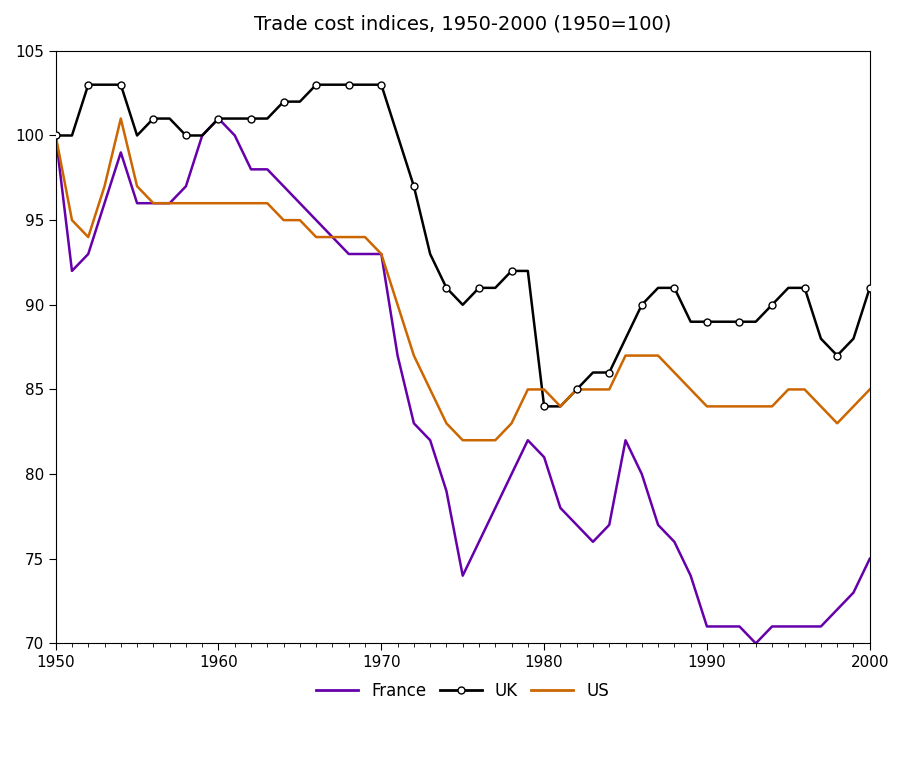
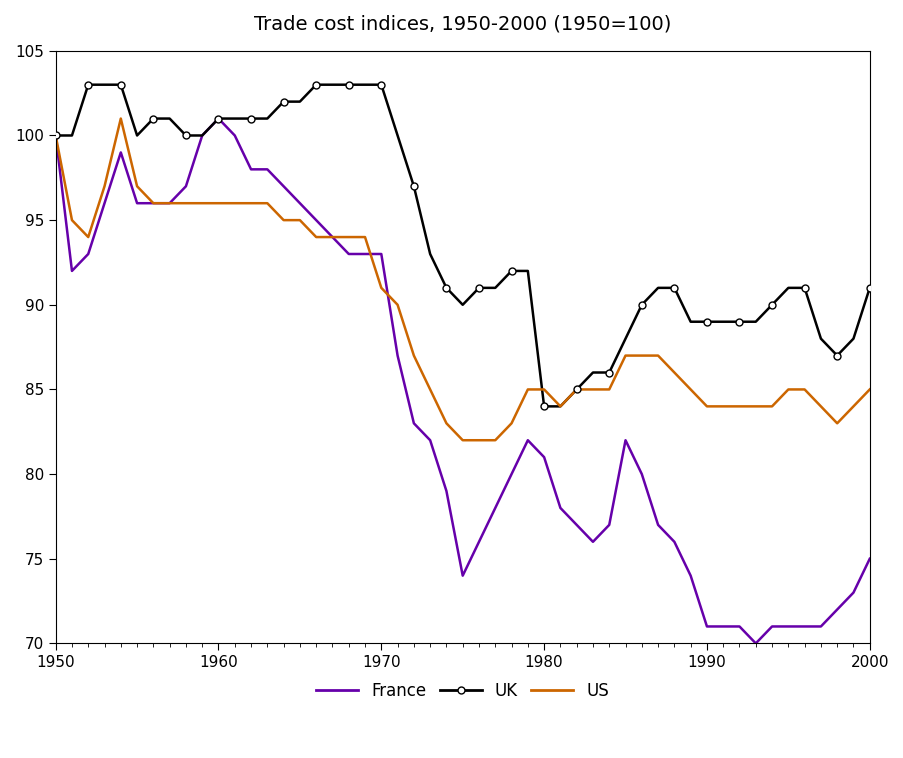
US/1970: 93 -> 91
